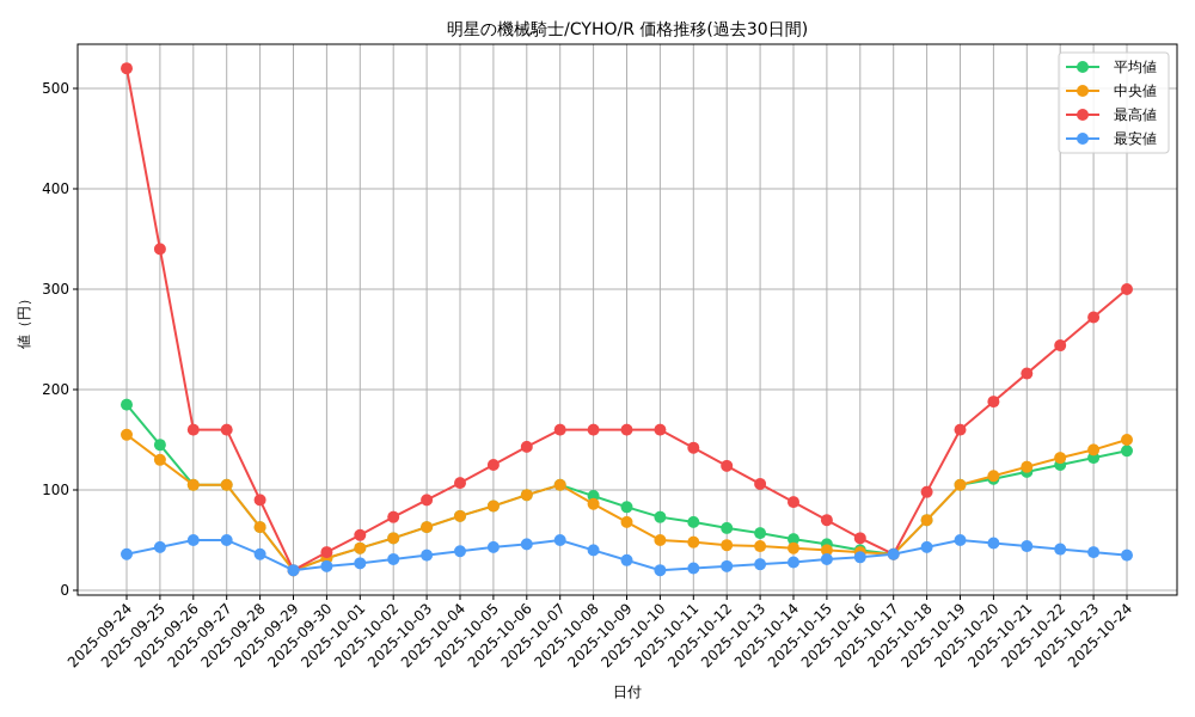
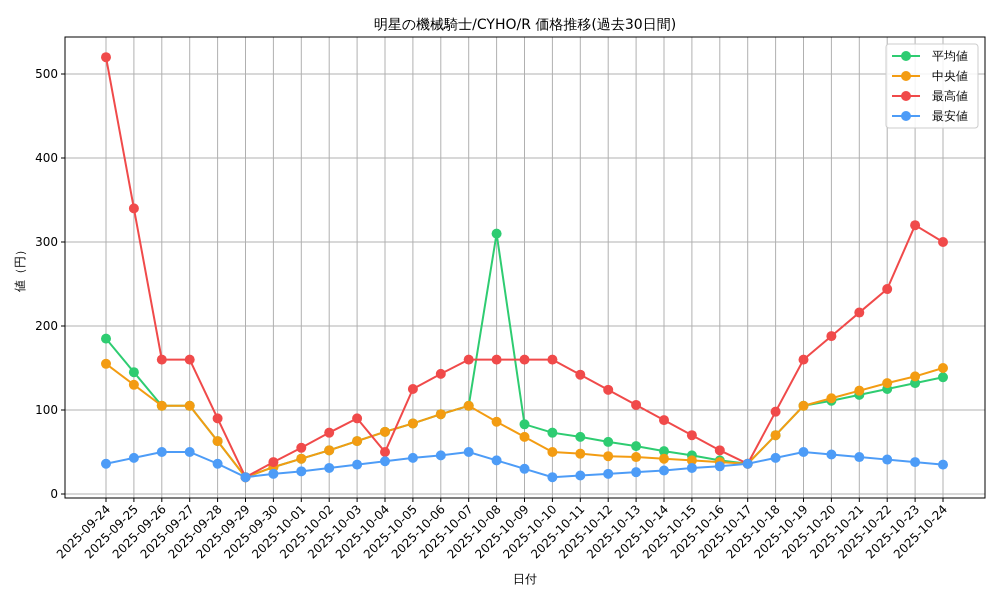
最高値/2025-10-04: 110 -> 50
平均値/2025-10-08: 90 -> 310
最高値/2025-10-23: 270 -> 320
